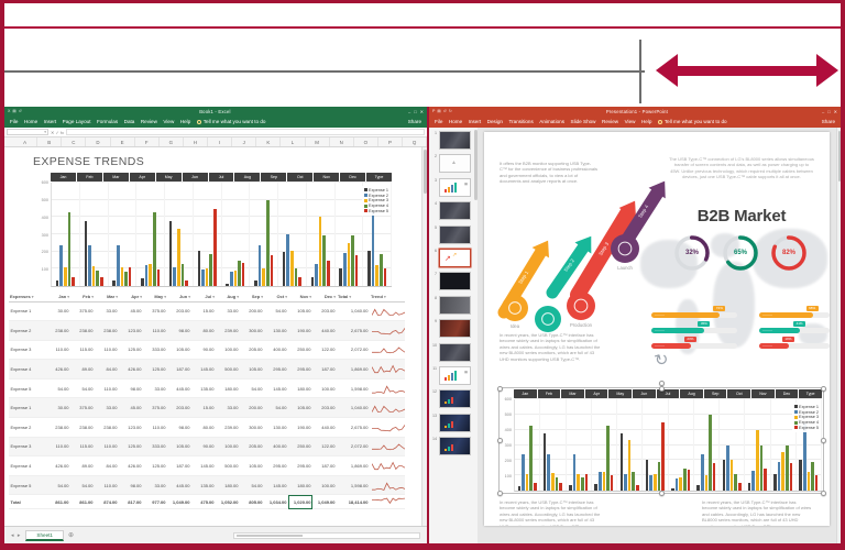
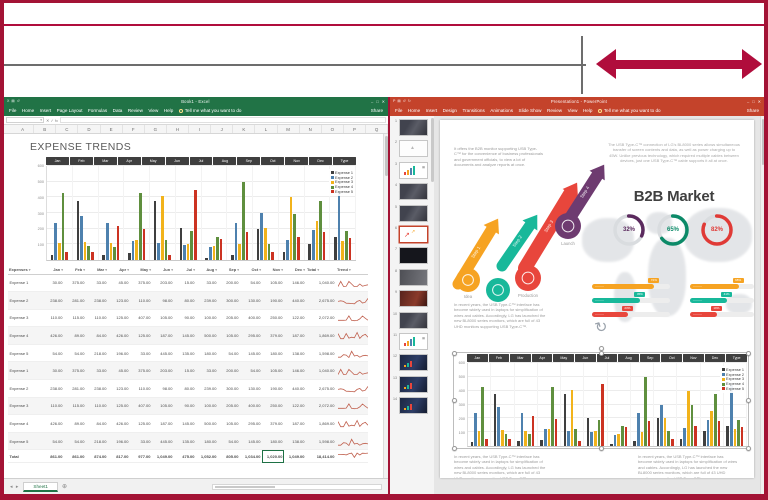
Expense 2/Feb: 238.00 -> 281.00
Expense 5/Mar: 110.00 -> 218.00
Expense 5/Apr: 98.00 -> 196.00
Expense 3/May: 333.00 -> 407.00
Expense 4/Nov: 295.00 -> 379.00
Expense 1/Dec: 203.00 -> 146.00
Expense 5/Dec: 100.00 -> 138.00
